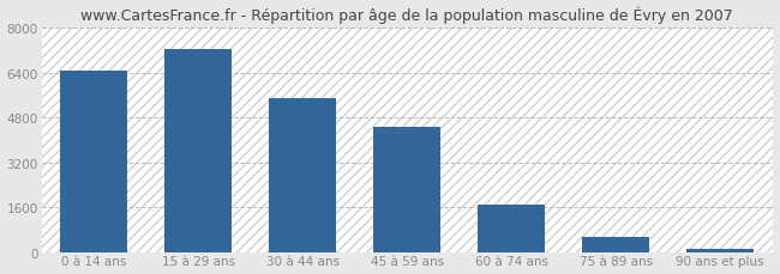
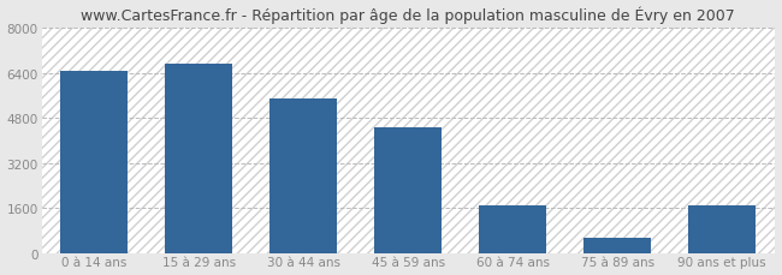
15 à 29 ans: 7250 -> 6700
90 ans et plus: 100 -> 1700
